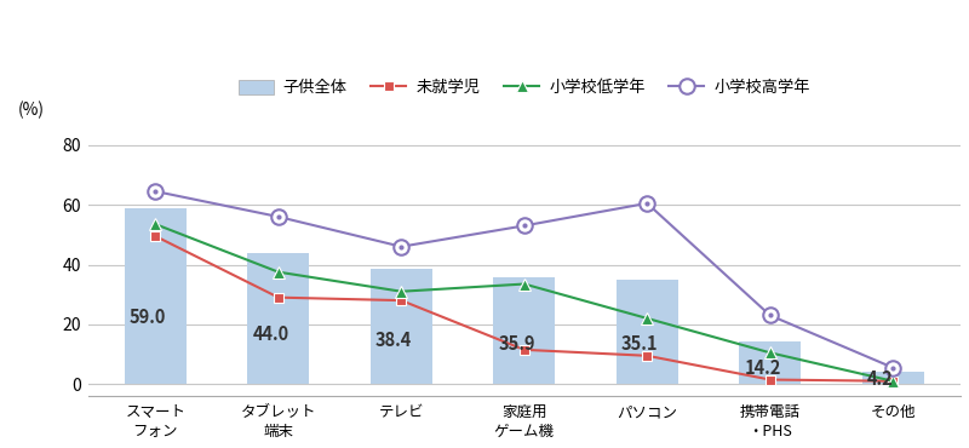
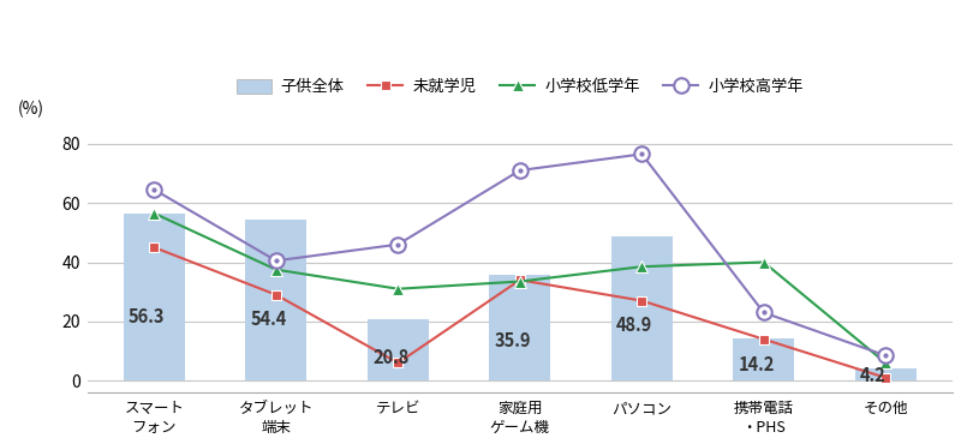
子供全体/スマート フォン: 59.0 -> 56.3
未就学児/スマート フォン: 49.5 -> 45.0
小学校低学年/スマート フォン: 53.5 -> 56.5
子供全体/タブレット 端末: 44.0 -> 54.4
小学校高学年/タブレット 端末: 56.0 -> 40.5
子供全体/テレビ: 38.4 -> 20.8
未就学児/テレビ: 28.0 -> 6.0
未就学児/家庭用 ゲーム機: 11.5 -> 34.0
小学校高学年/家庭用 ゲーム機: 53.0 -> 71.0
子供全体/パソコン: 35.1 -> 48.9
未就学児/パソコン: 9.5 -> 27.0
小学校低学年/パソコン: 22.0 -> 38.5
小学校高学年/パソコン: 60.5 -> 76.5
未就学児/携帯電話 ・PHS: 1.5 -> 14.0
小学校低学年/携帯電話 ・PHS: 10.5 -> 40.0
小学校低学年/その他: 1.0 -> 6.0
小学校高学年/その他: 5.5 -> 8.5
